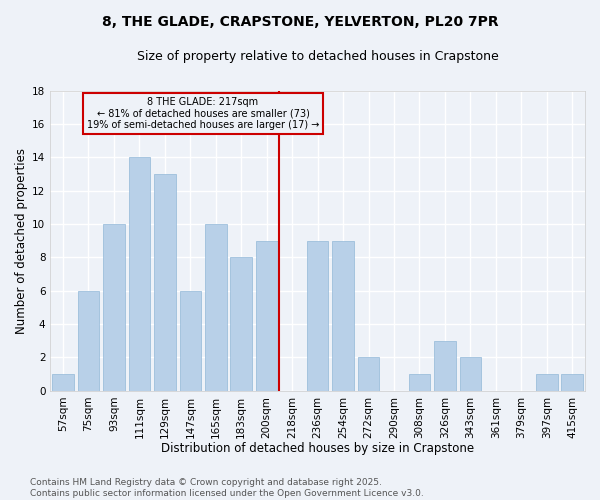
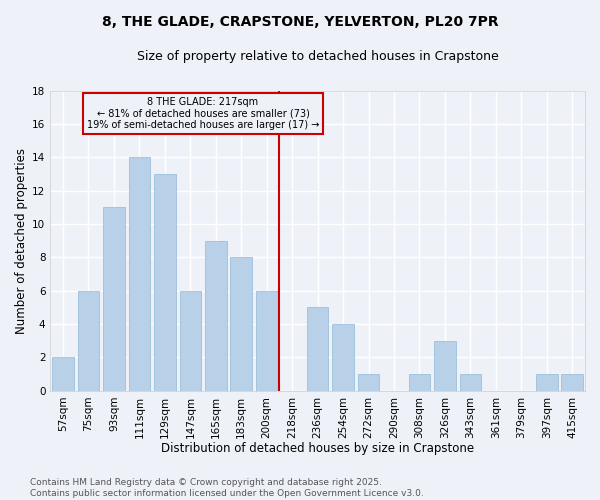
57sqm: 1 -> 2
93sqm: 10 -> 11
165sqm: 10 -> 9
200sqm: 9 -> 6
236sqm: 9 -> 5
254sqm: 9 -> 4
272sqm: 2 -> 1
343sqm: 2 -> 1
